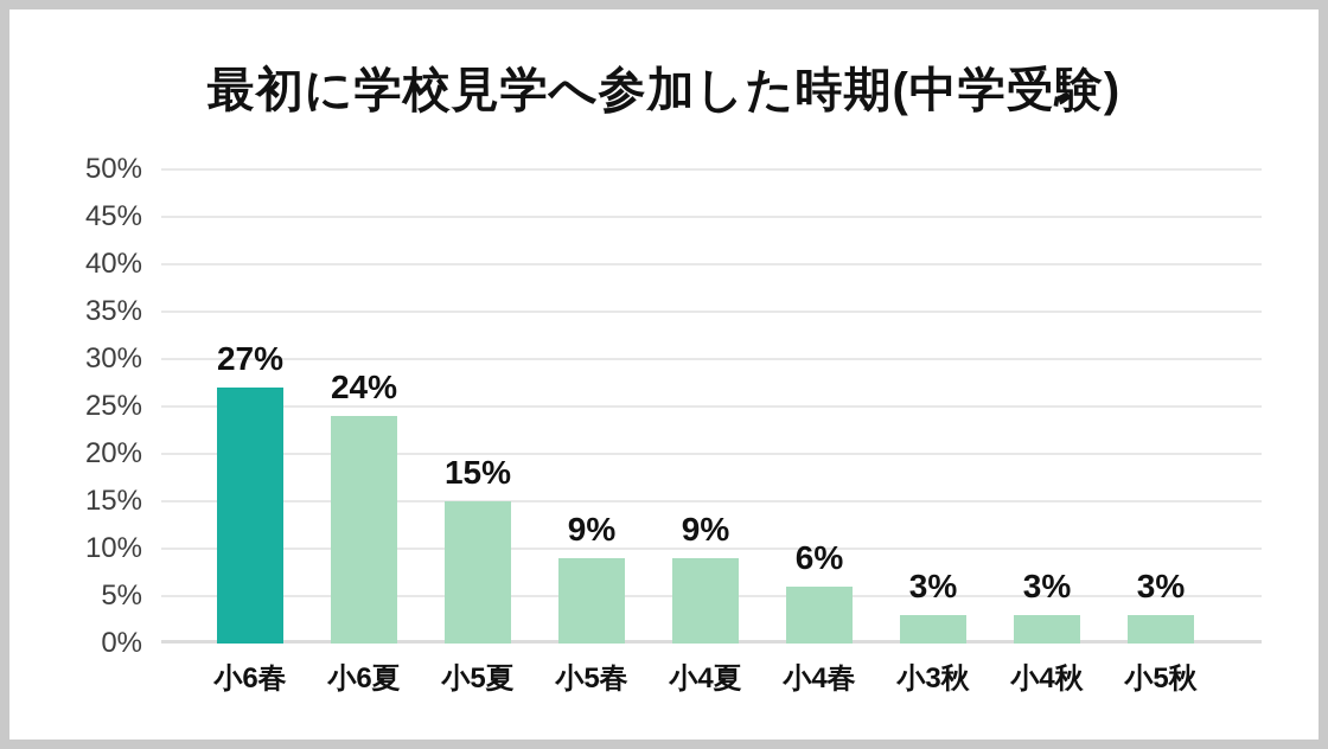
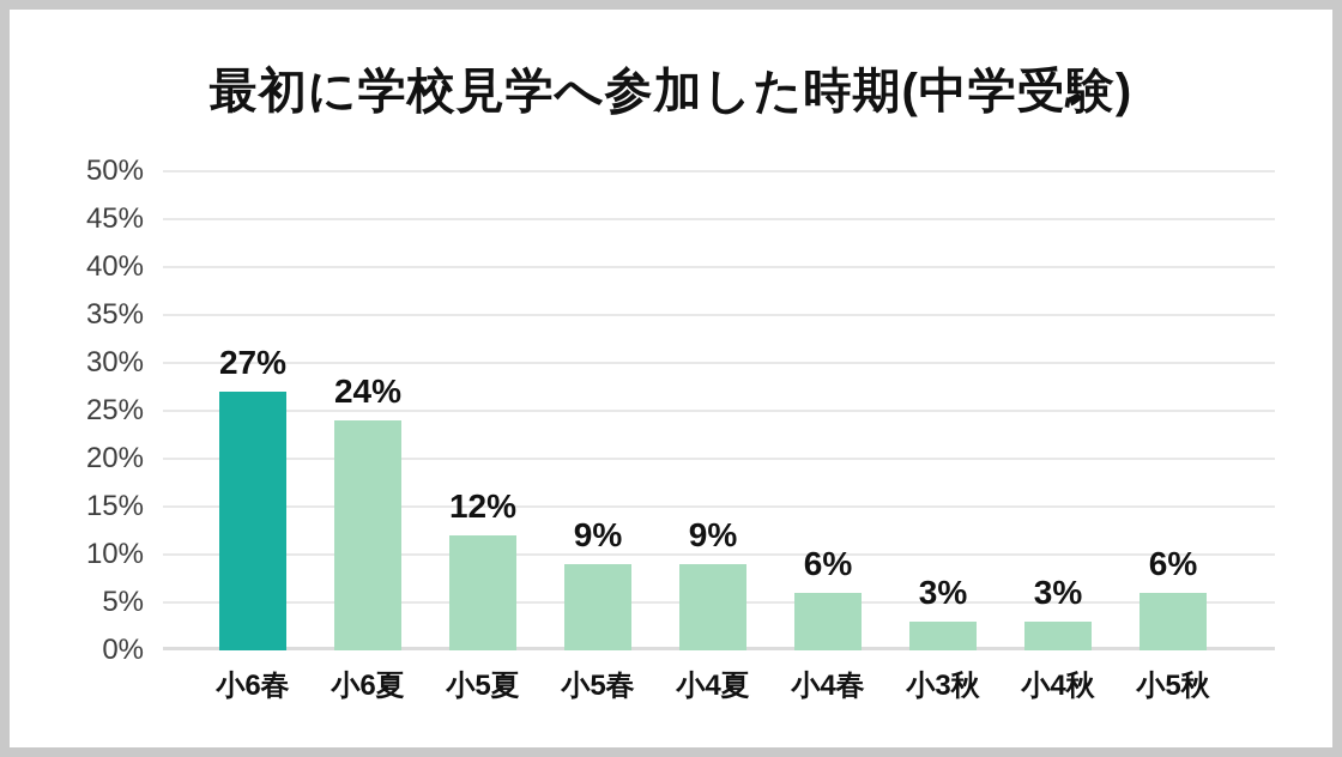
小5夏: 15% -> 12%
小5秋: 3% -> 6%
